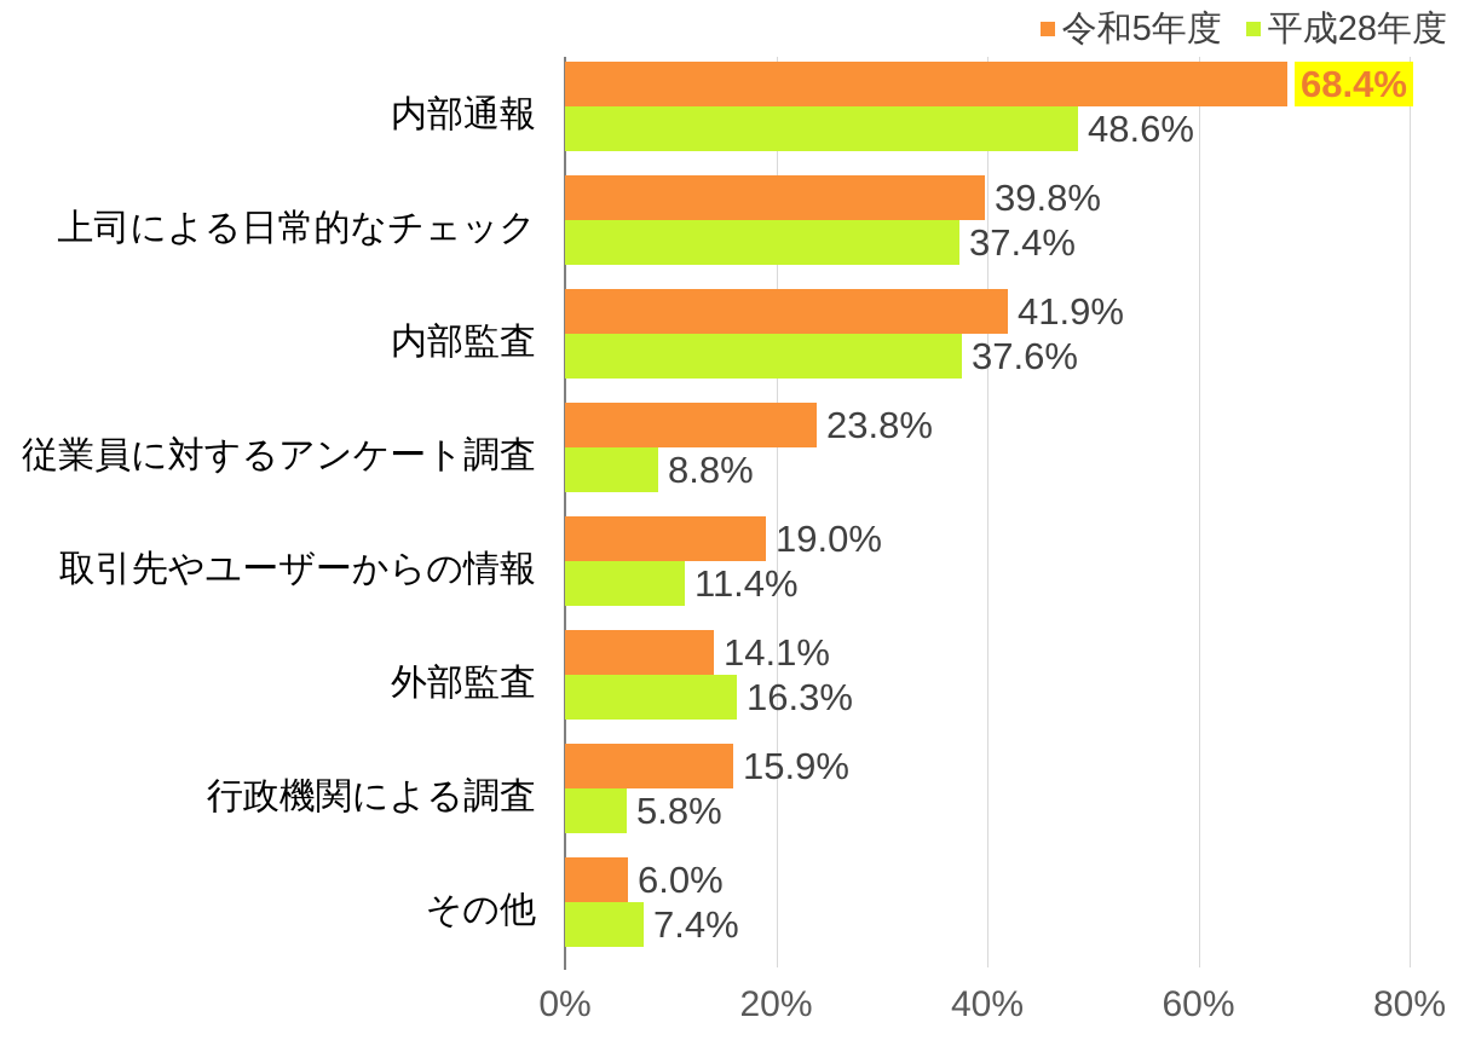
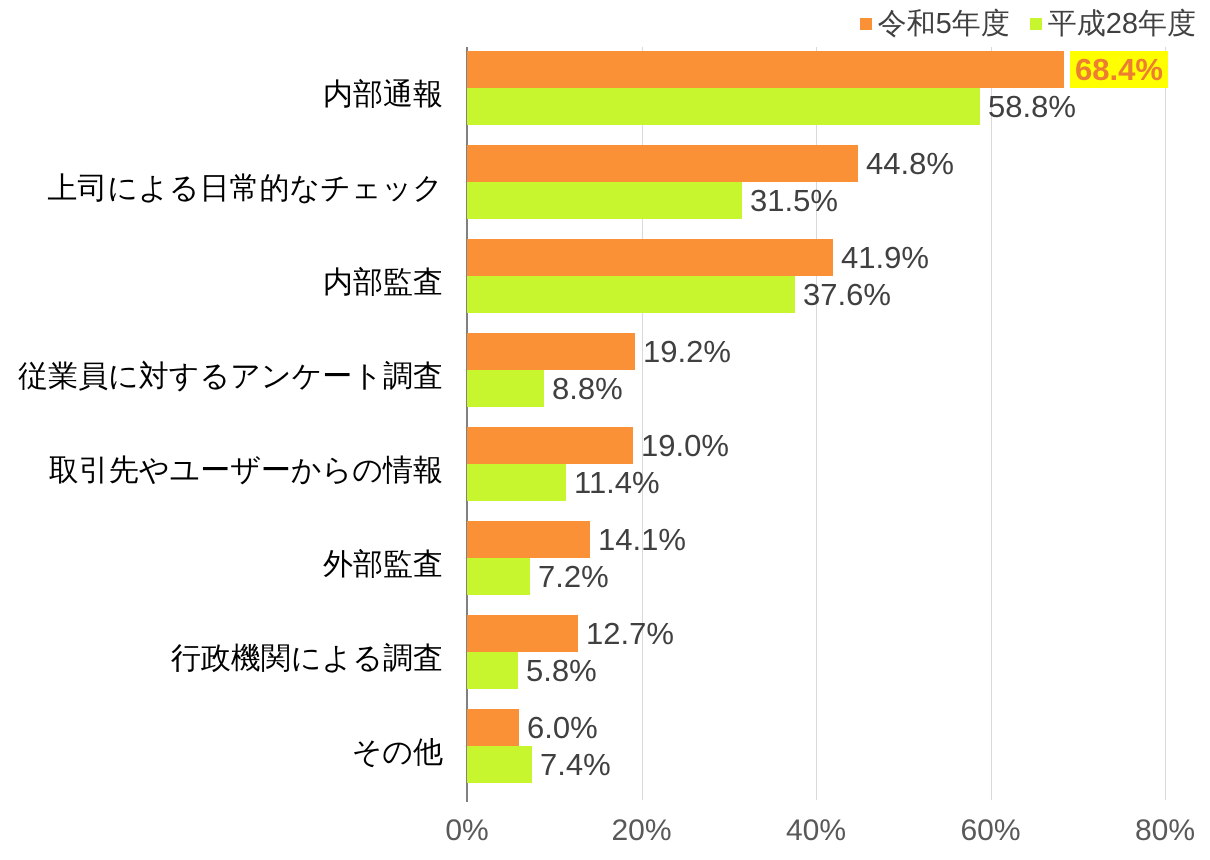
平成28年度/内部通報: 48.6% -> 58.8%
令和5年度/上司による日常的なチェック: 39.8% -> 44.8%
平成28年度/上司による日常的なチェック: 37.4% -> 31.5%
令和5年度/従業員に対するアンケート調査: 23.8% -> 19.2%
平成28年度/外部監査: 16.3% -> 7.2%
令和5年度/行政機関による調査: 15.9% -> 12.7%
